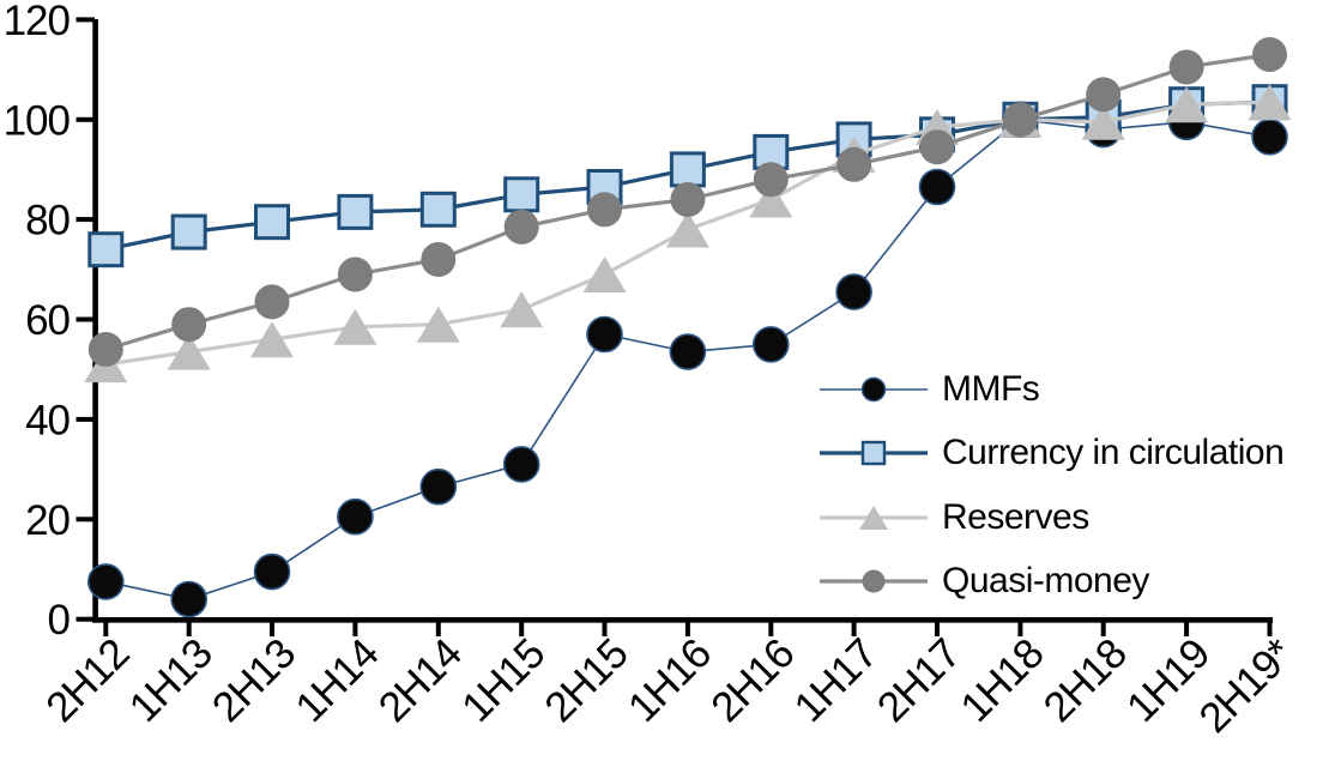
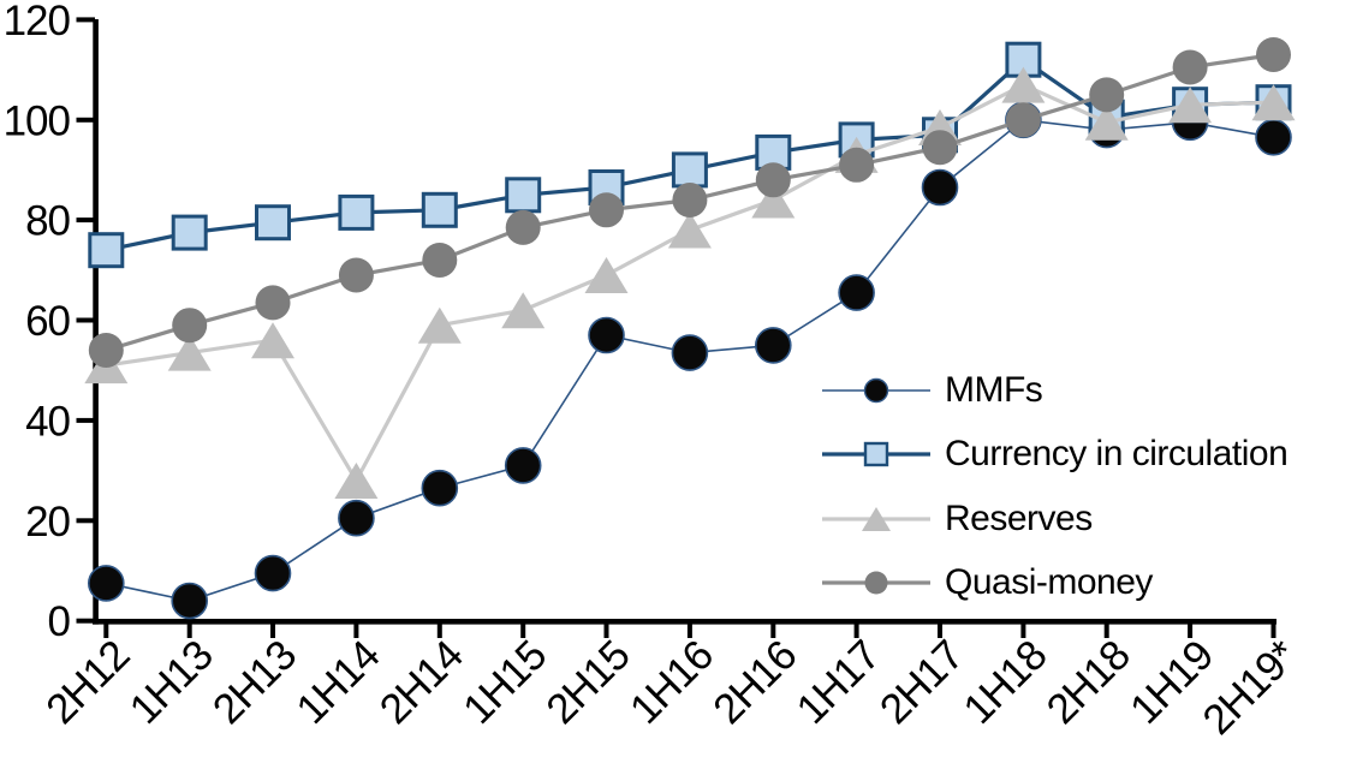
Reserves/1H14: 58 -> 28
Currency in circulation/1H18: 100 -> 112
Reserves/1H18: 100 -> 107
